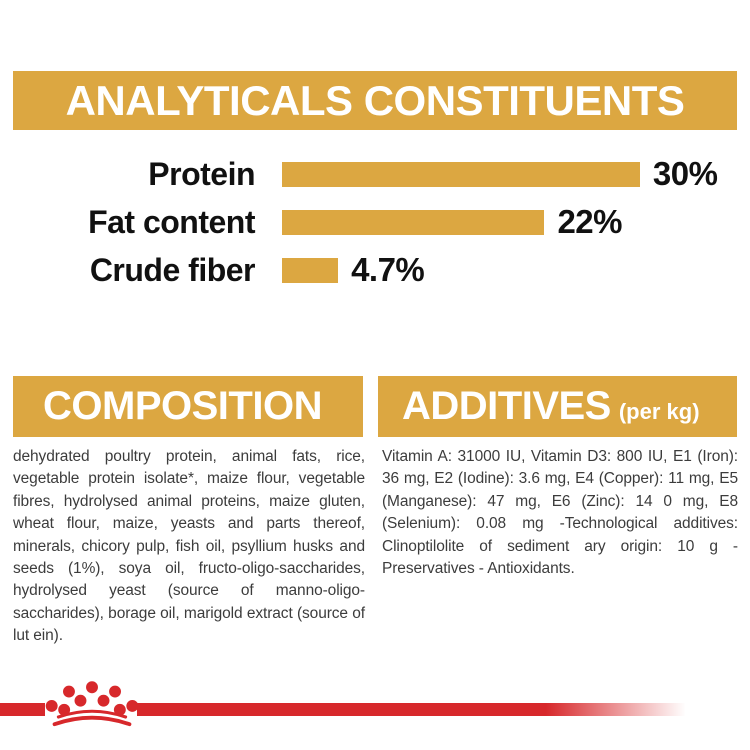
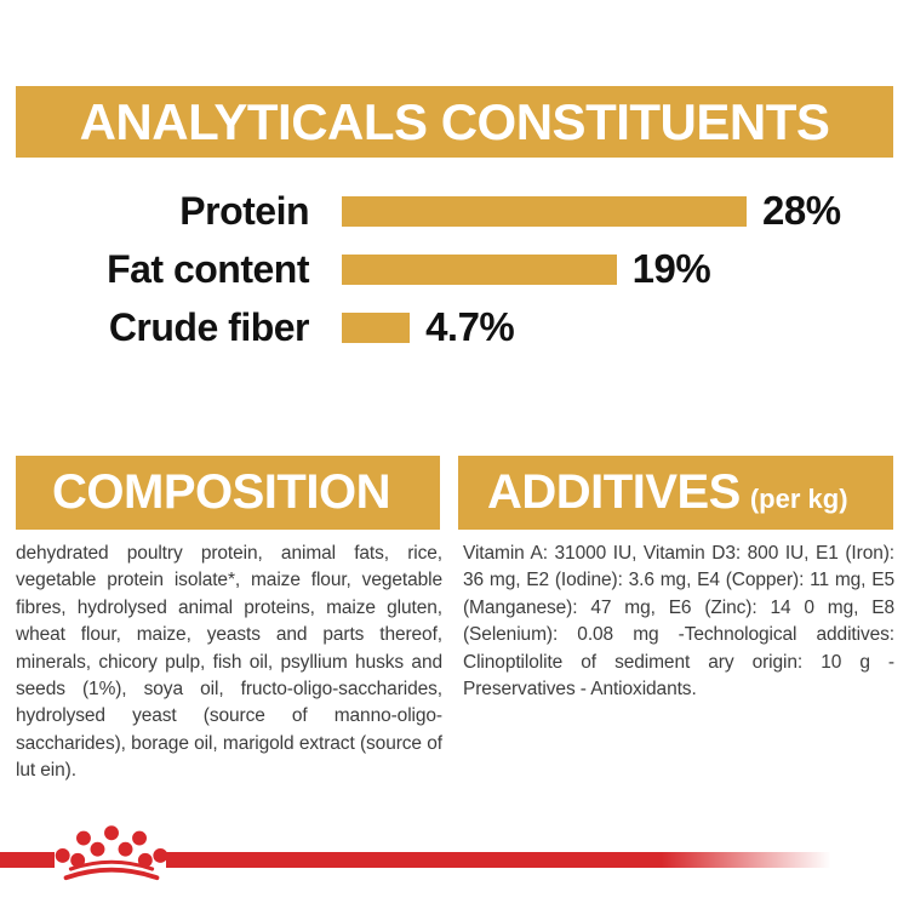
Protein: 30% -> 28%
Fat content: 22% -> 19%
